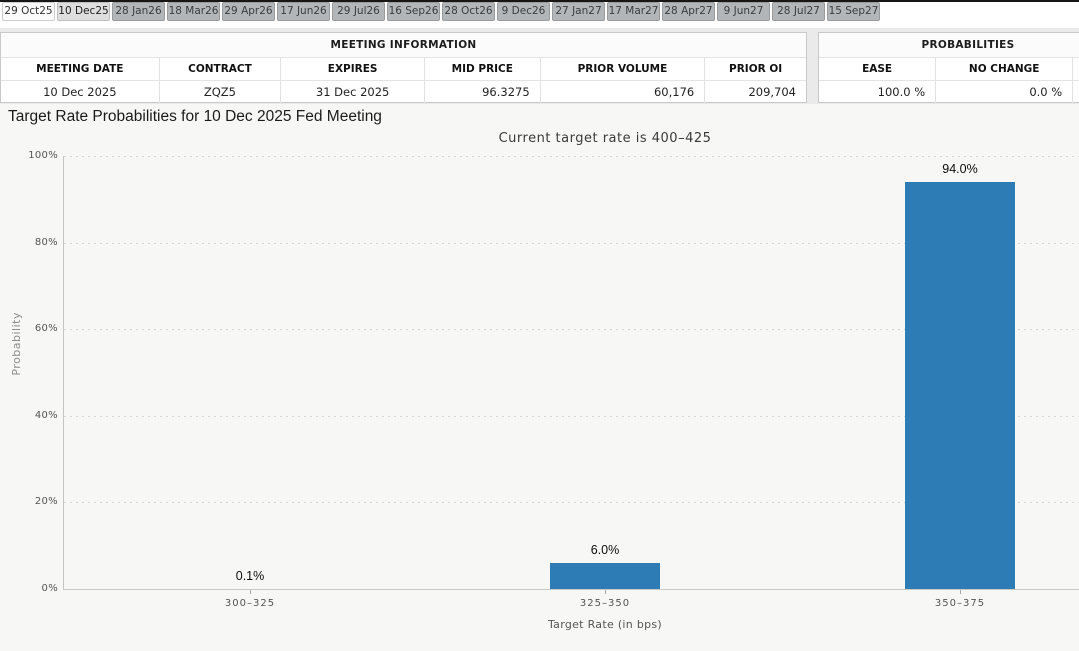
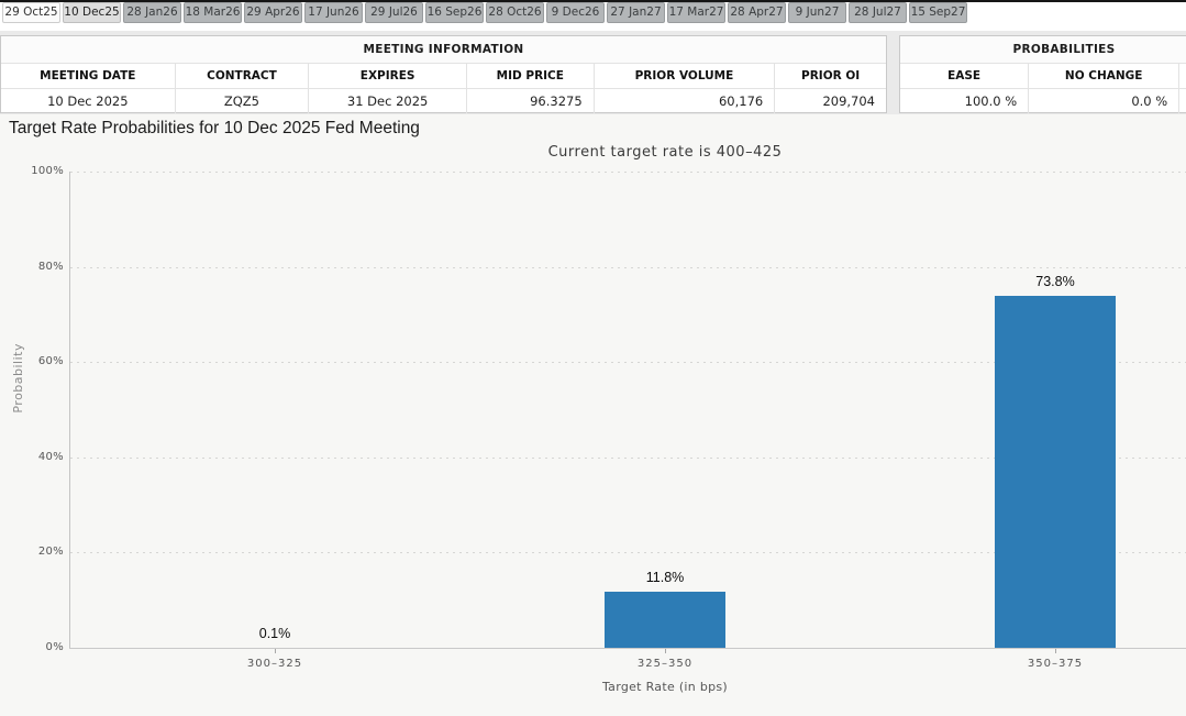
325–350: 6.0% -> 11.8%
350–375: 94.0% -> 73.8%
